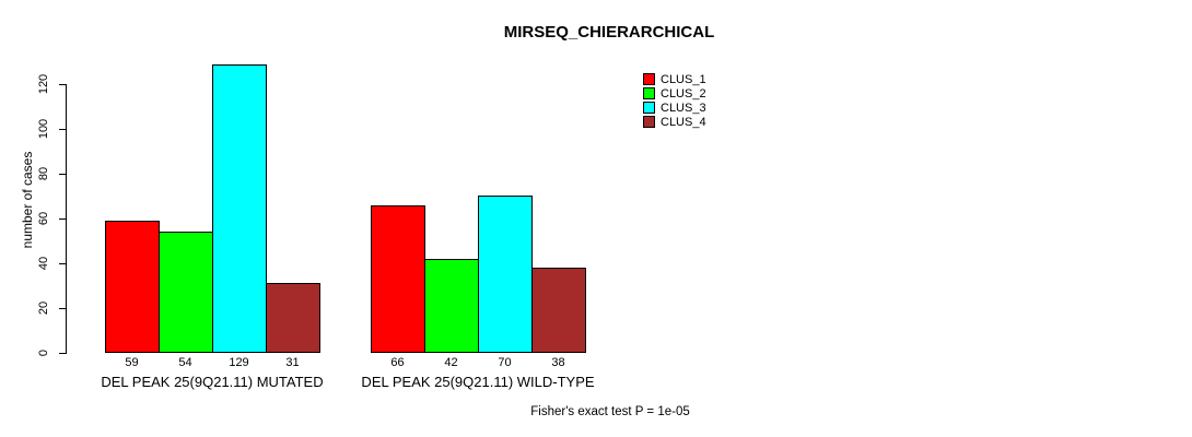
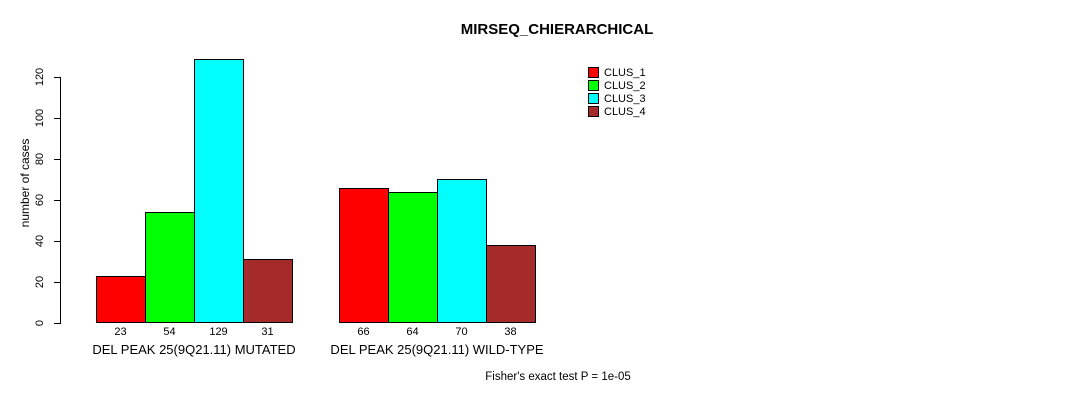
CLUS_1/DEL PEAK 25(9Q21.11) MUTATED: 59 -> 23
CLUS_2/DEL PEAK 25(9Q21.11) WILD-TYPE: 42 -> 64
